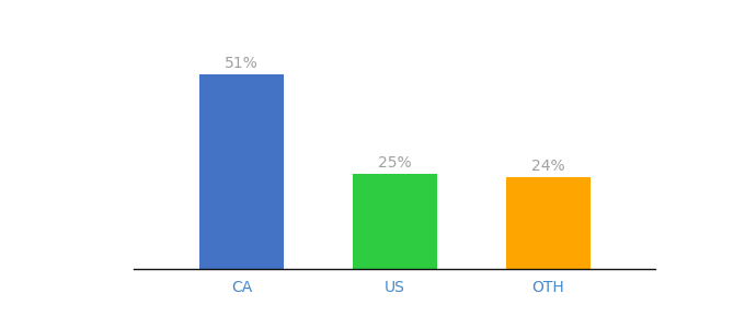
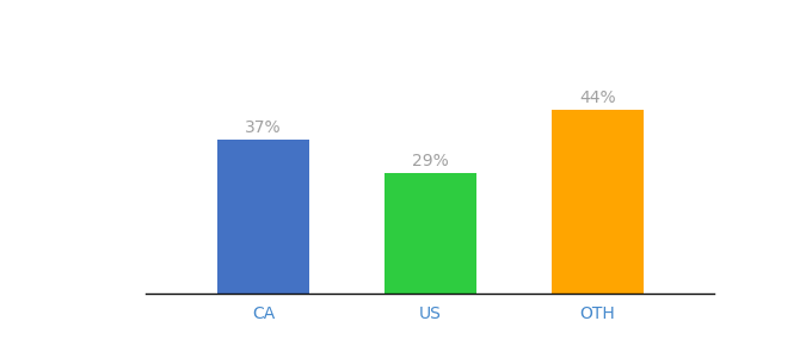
CA: 51% -> 37%
US: 25% -> 29%
OTH: 24% -> 44%
